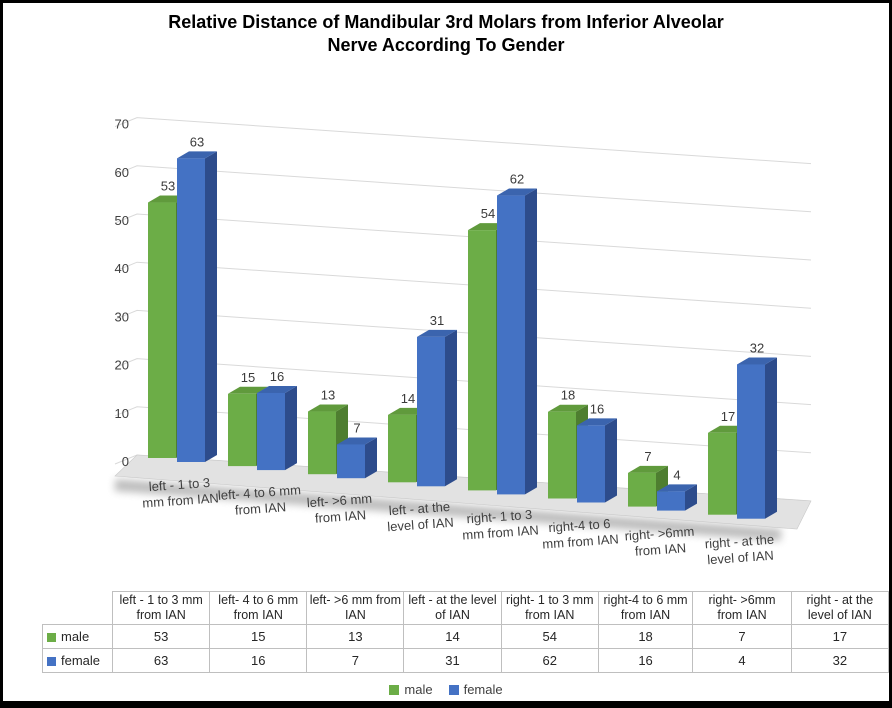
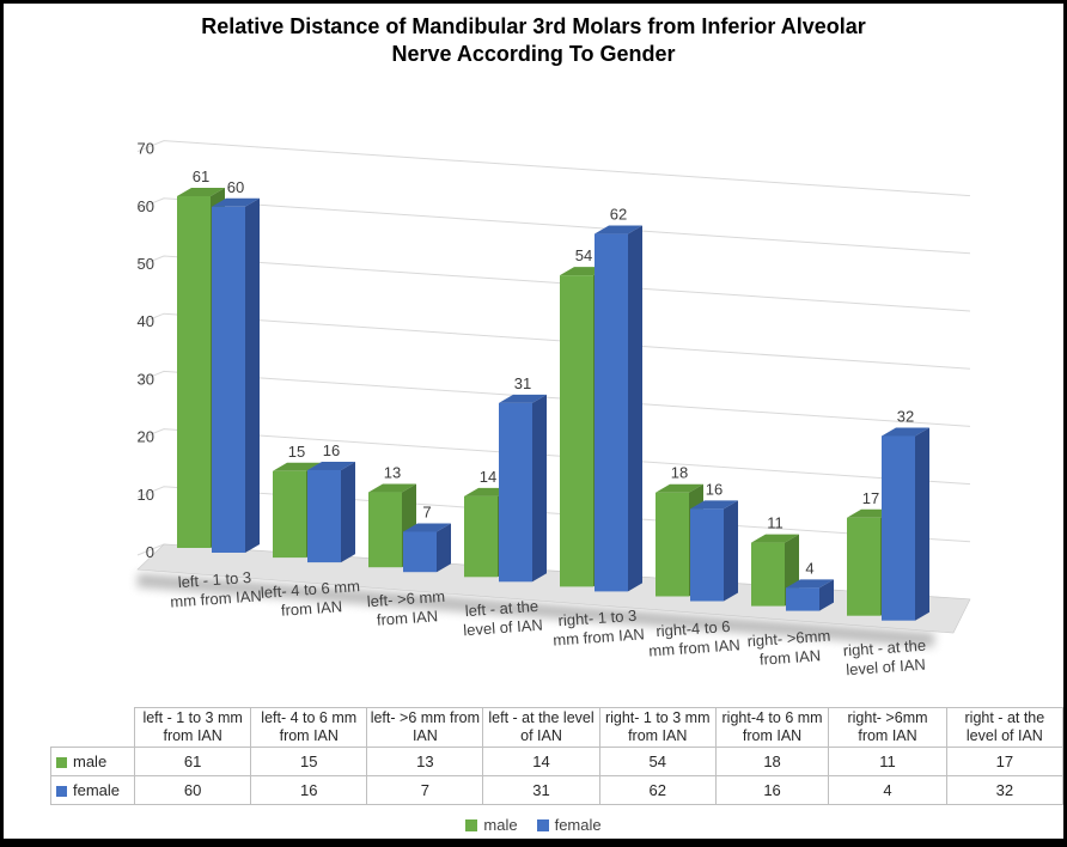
male/left - 1 to 3 mm from IAN: 53 -> 61
female/left - 1 to 3 mm from IAN: 63 -> 60
male/right- >6mm from IAN: 7 -> 11
